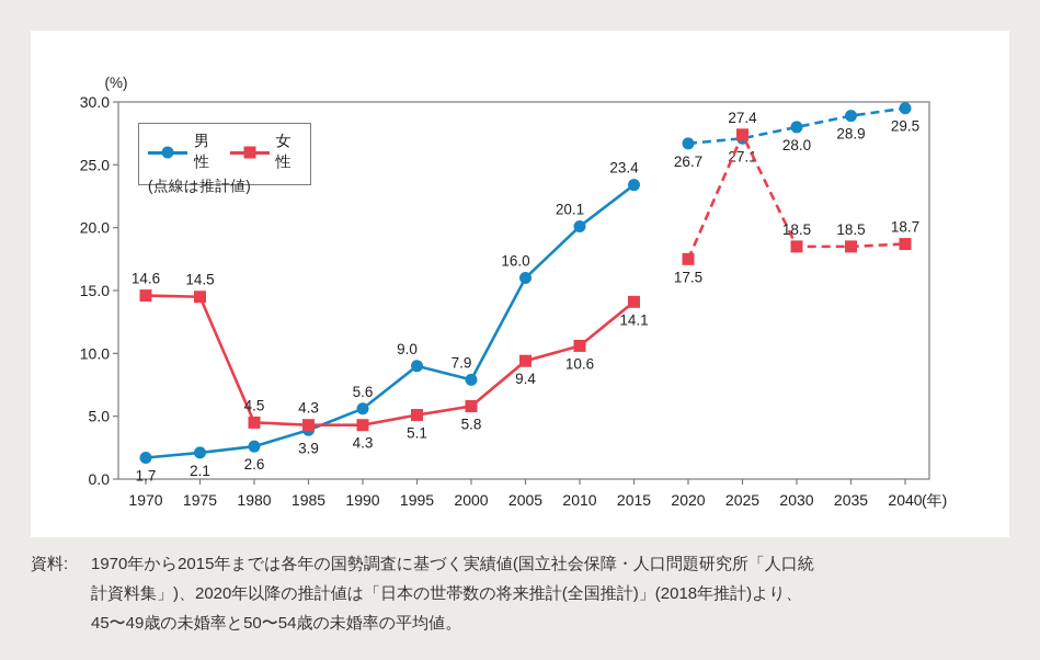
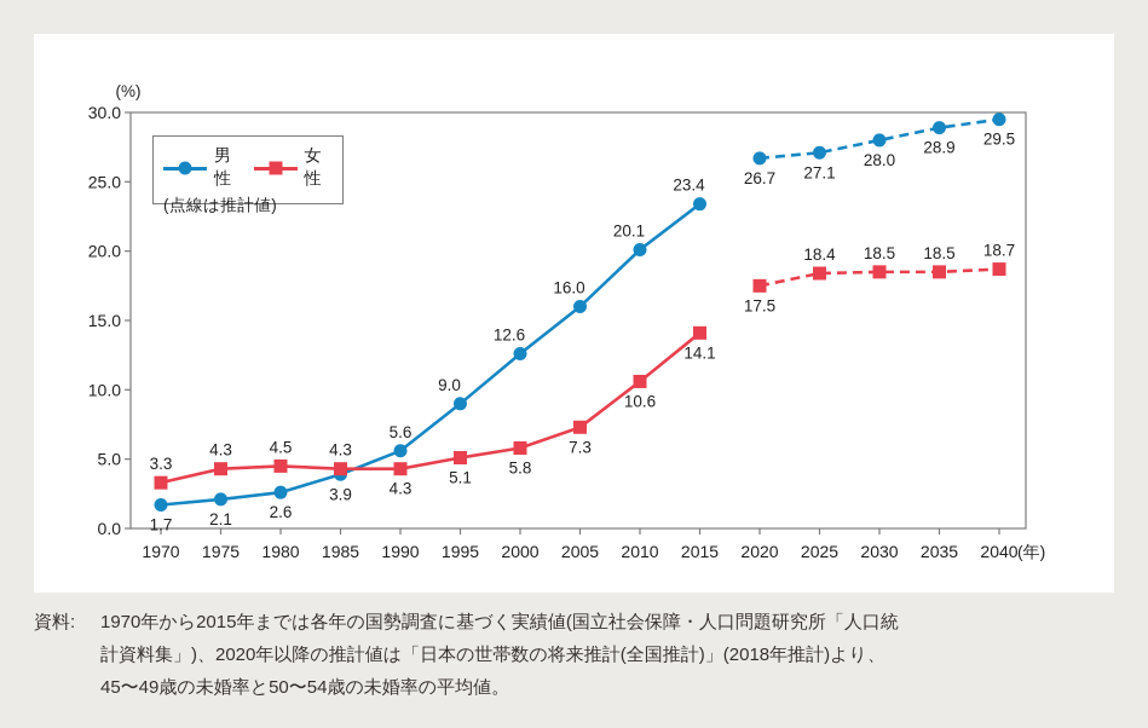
女性/1970: 14.6 -> 3.3
女性/1975: 14.5 -> 4.3
男性/2000: 7.9 -> 12.6
女性/2005: 9.4 -> 7.3
女性/2025: 27.4 -> 18.4
